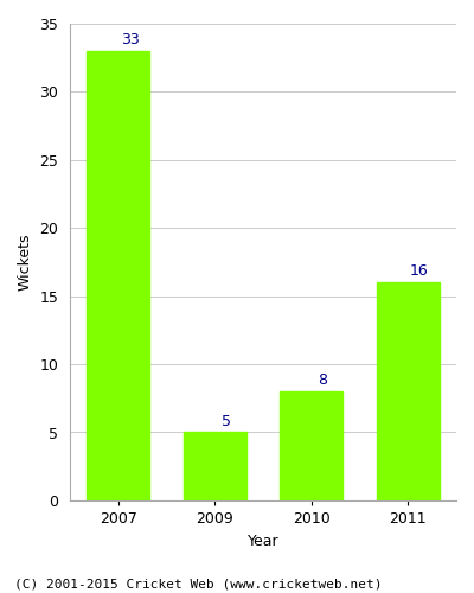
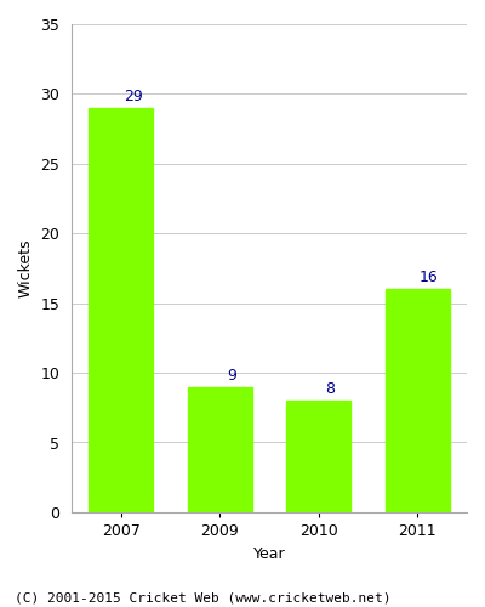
2007: 33 -> 29
2009: 5 -> 9
